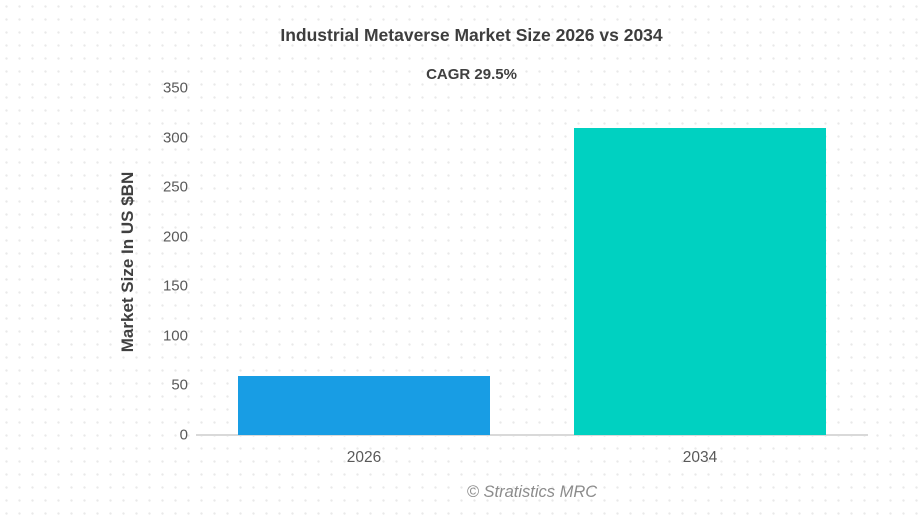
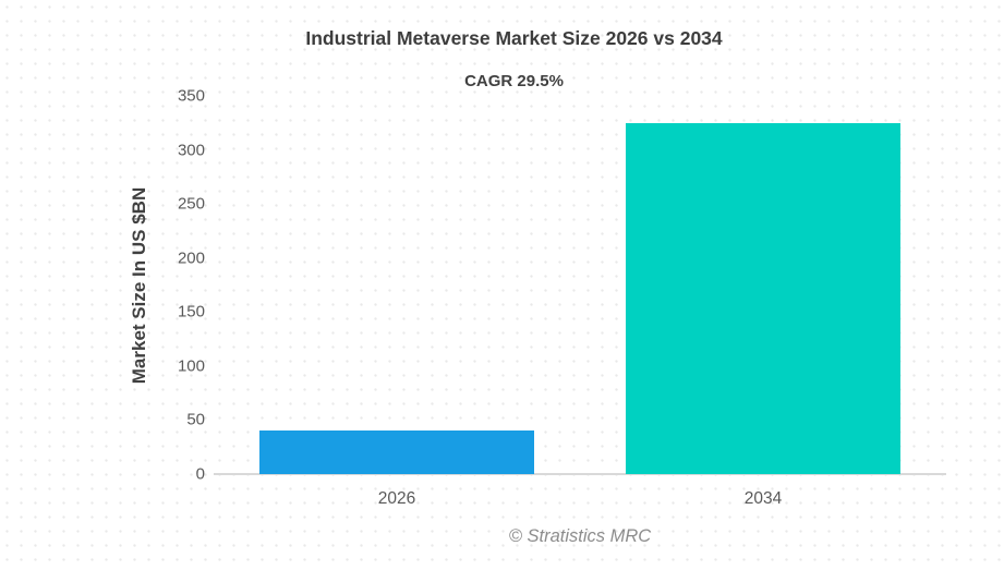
2026: 60 -> 40
2034: 310 -> 320
